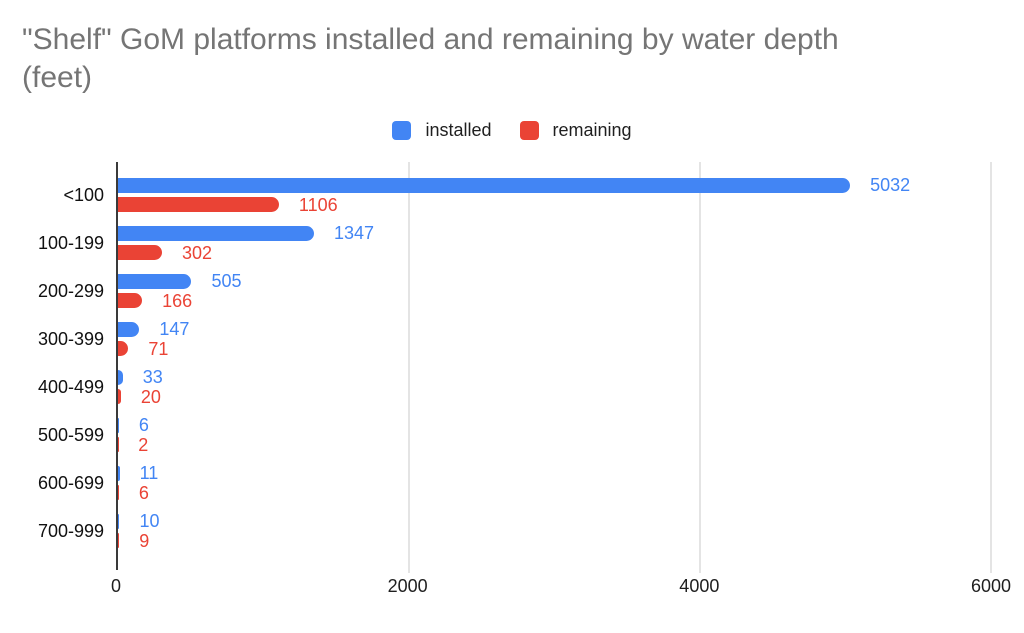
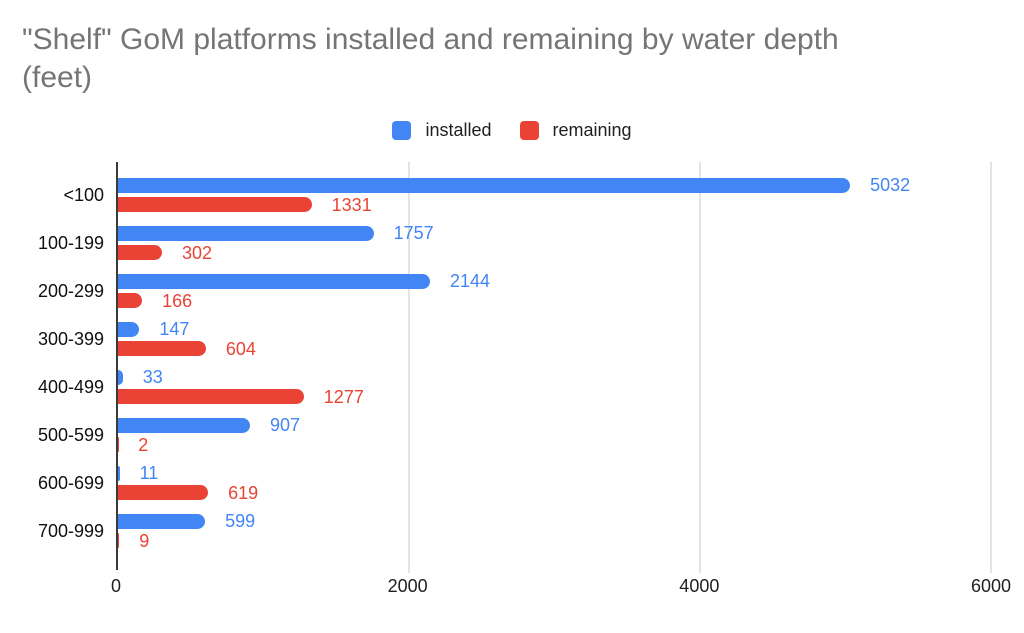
remaining/<100: 1106 -> 1331
installed/100-199: 1347 -> 1757
installed/200-299: 505 -> 2144
remaining/300-399: 71 -> 604
remaining/400-499: 20 -> 1277
installed/500-599: 6 -> 907
remaining/600-699: 6 -> 619
installed/700-999: 10 -> 599
